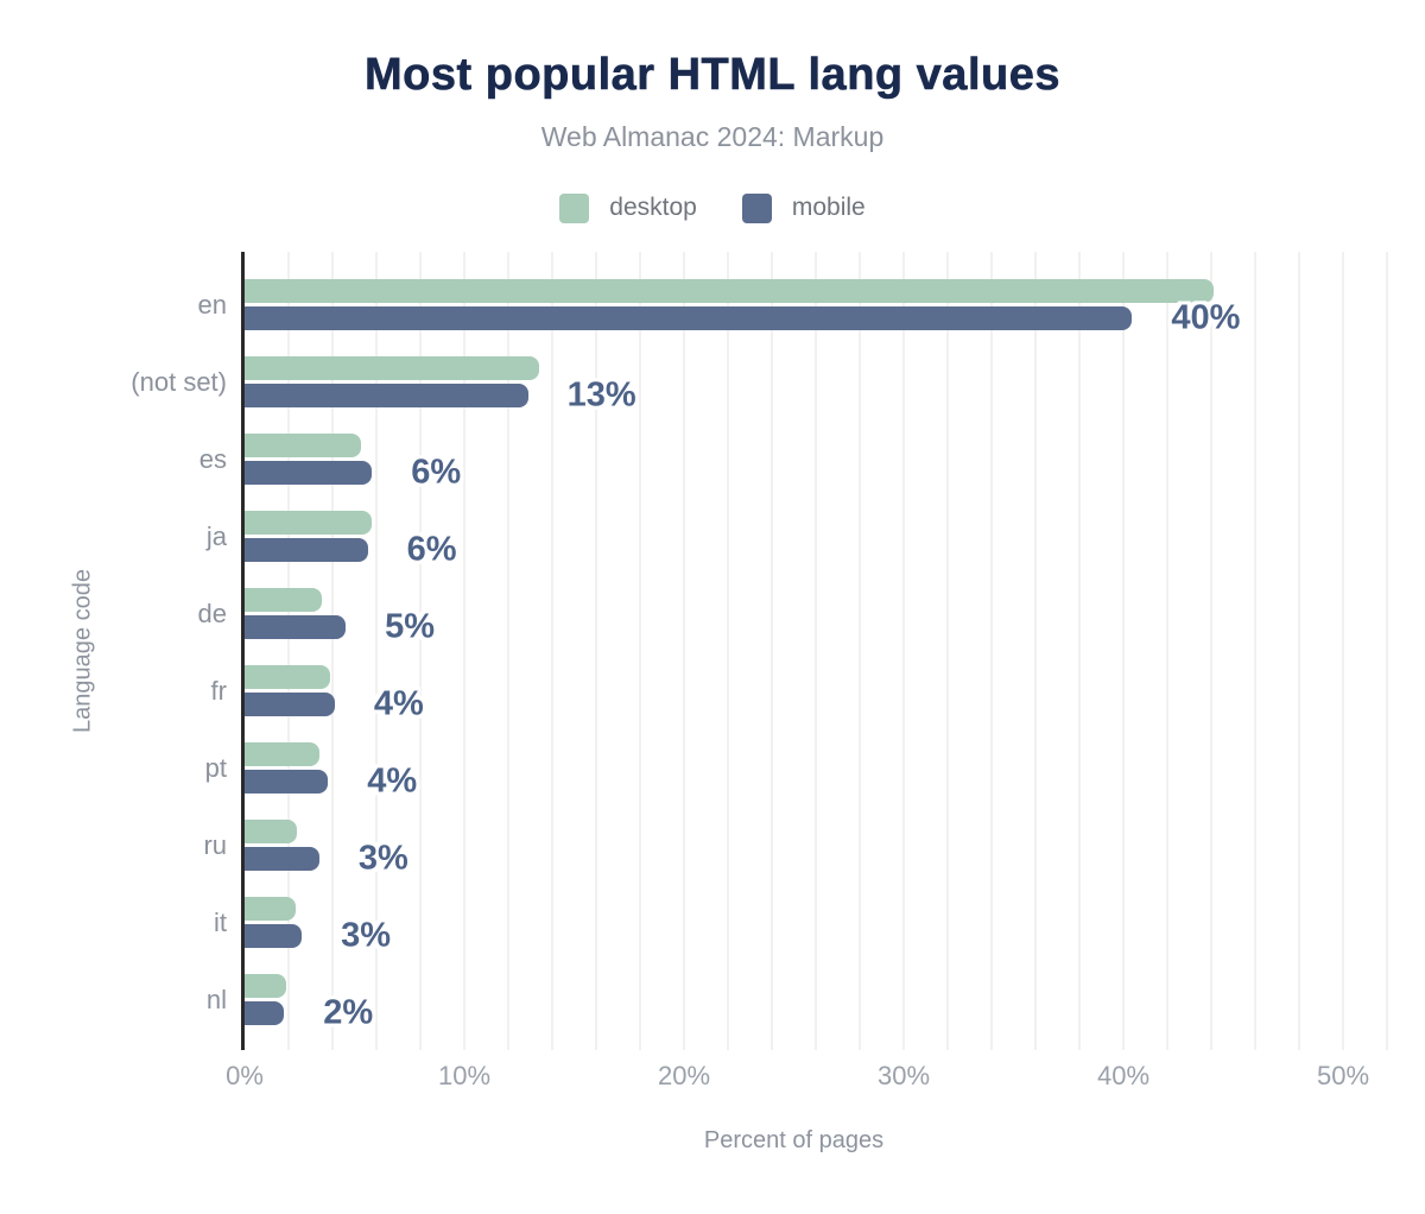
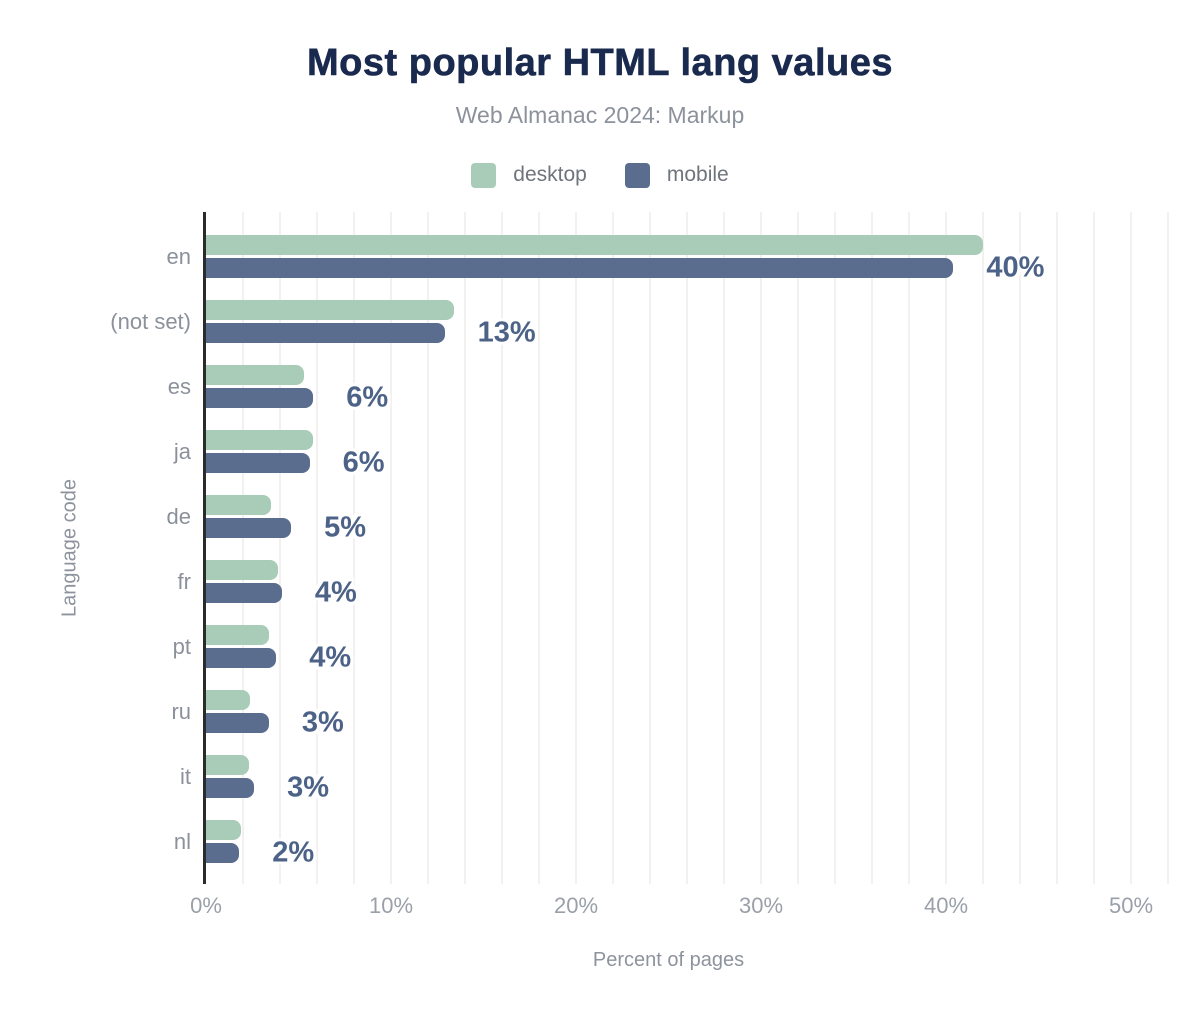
desktop/en: 44.1% -> 42.0%
